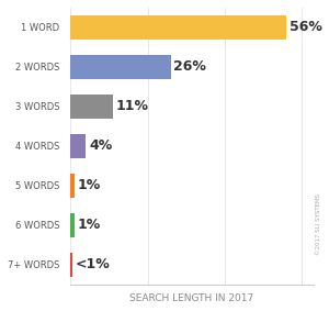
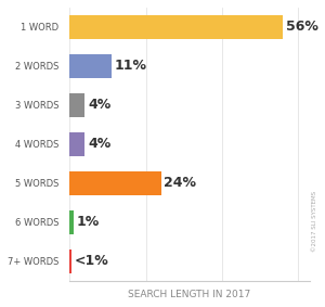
2 WORDS: 26% -> 11%
3 WORDS: 11% -> 4%
5 WORDS: 1% -> 24%
